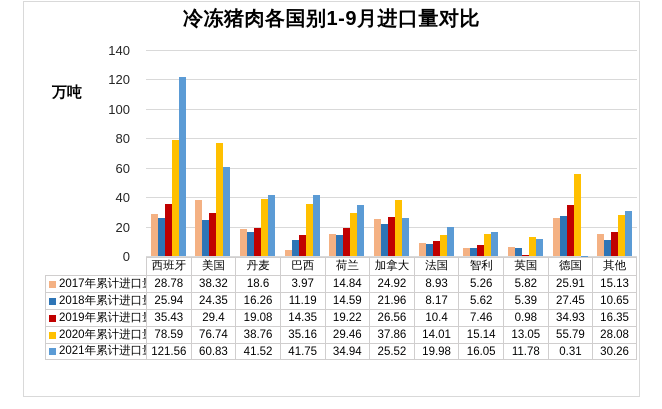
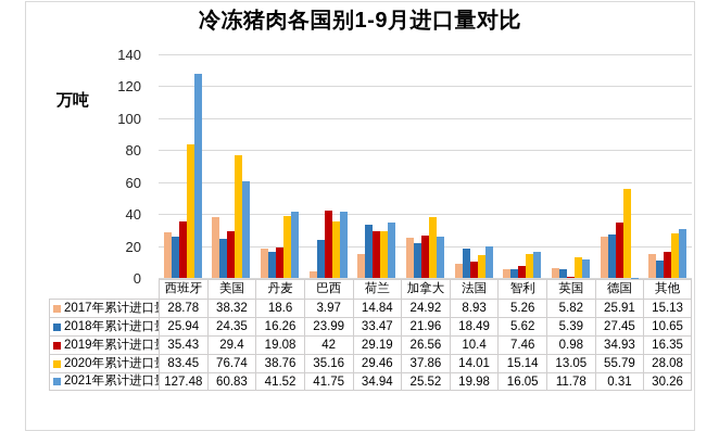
2020年累计进口量/西班牙: 78.59 -> 83.45
2021年累计进口量/西班牙: 121.56 -> 127.48
2018年累计进口量/巴西: 11.19 -> 23.99
2019年累计进口量/巴西: 14.35 -> 42
2018年累计进口量/荷兰: 14.59 -> 33.47
2019年累计进口量/荷兰: 19.22 -> 29.19
2018年累计进口量/法国: 8.17 -> 18.49
